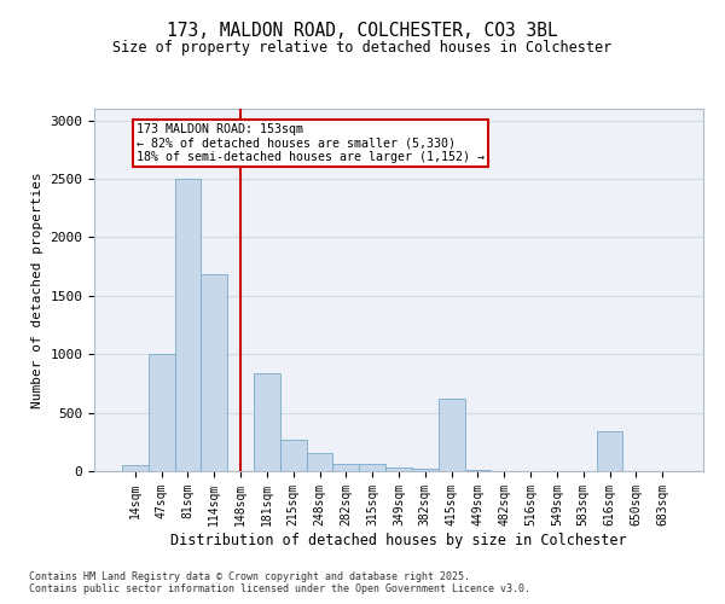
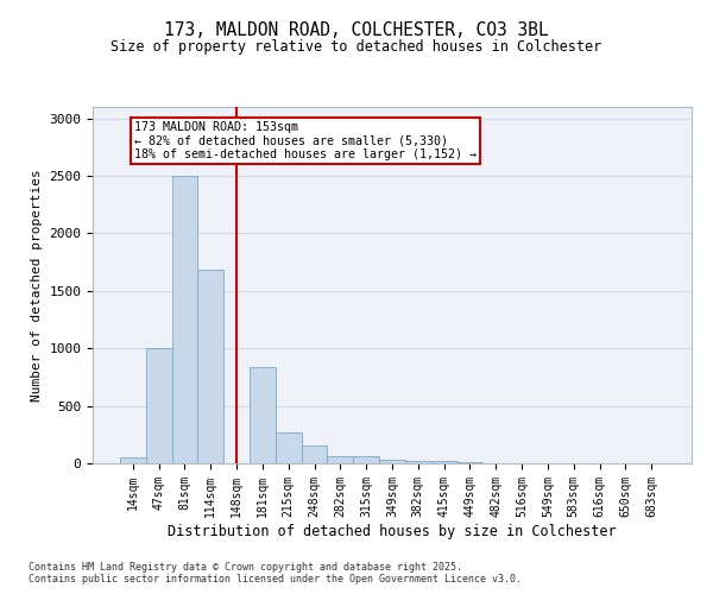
415sqm: 620 -> 20
616sqm: 340 -> 0
